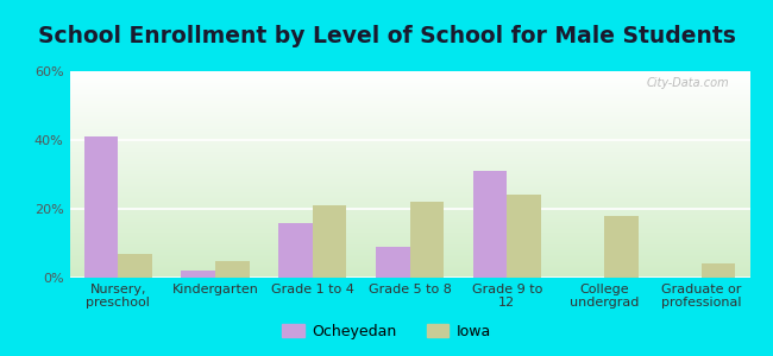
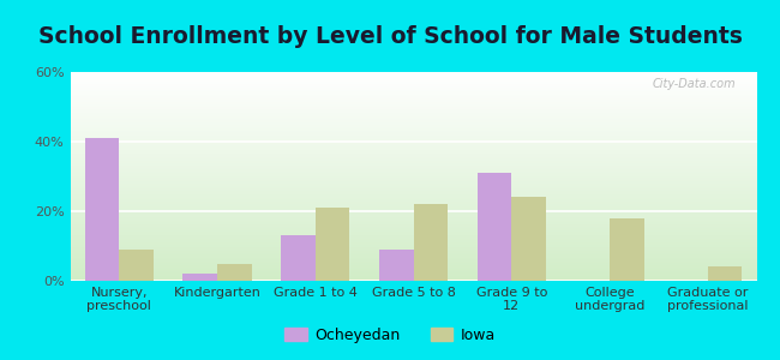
Iowa/Nursery, preschool: 7% -> 9%
Ocheyedan/Grade 1 to 4: 16% -> 13%
